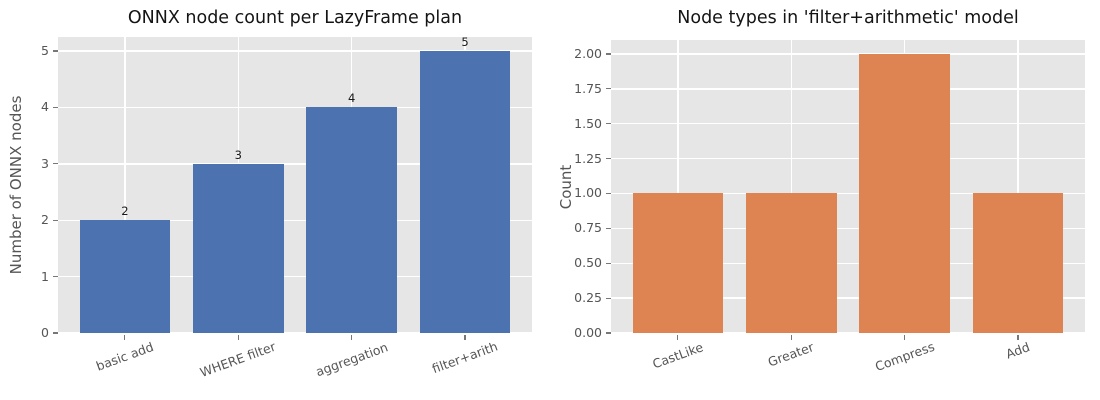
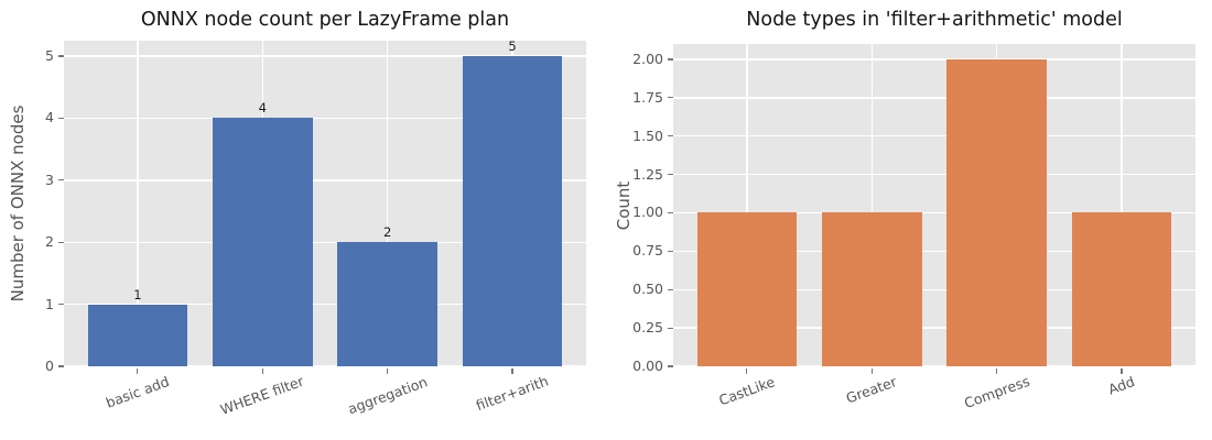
ONNX node count per LazyFrame plan/basic add: 2 -> 1
ONNX node count per LazyFrame plan/WHERE filter: 3 -> 4
ONNX node count per LazyFrame plan/aggregation: 4 -> 2
